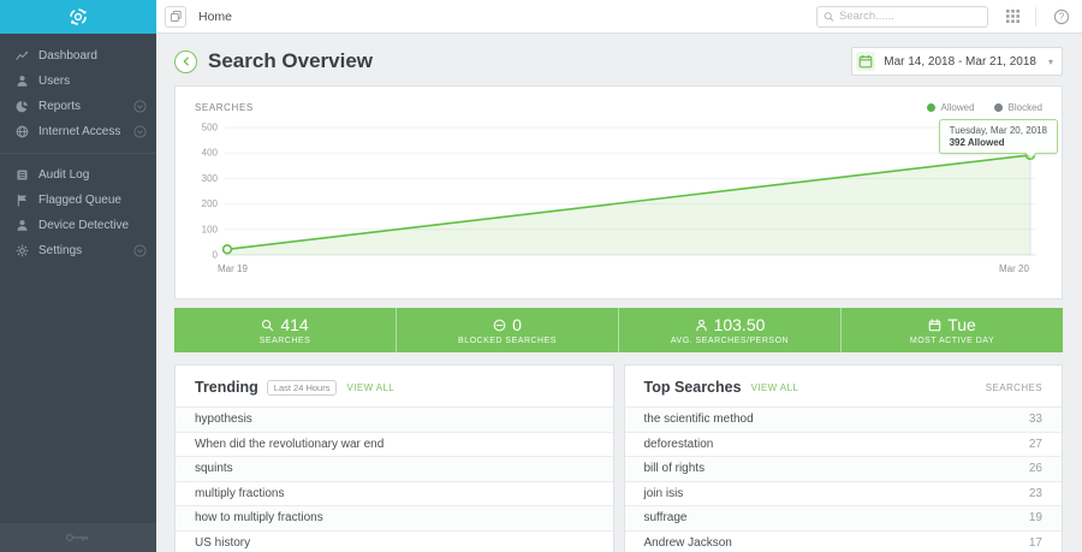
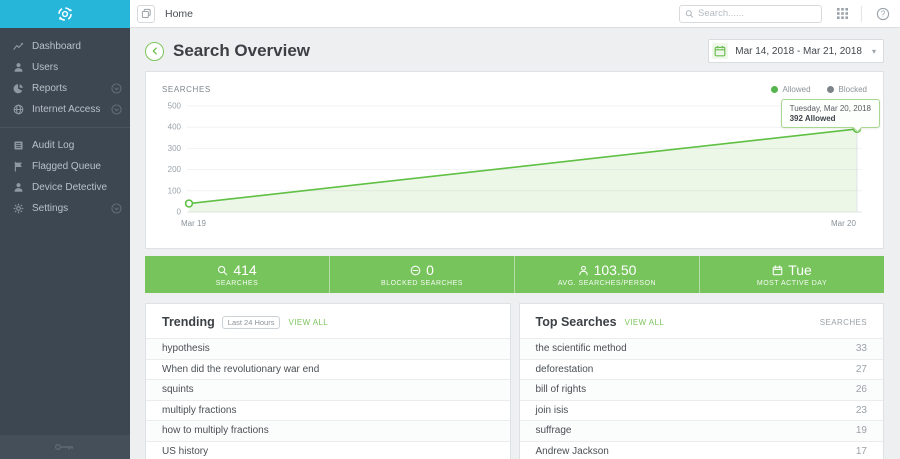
Mar 19: 20 -> 40
